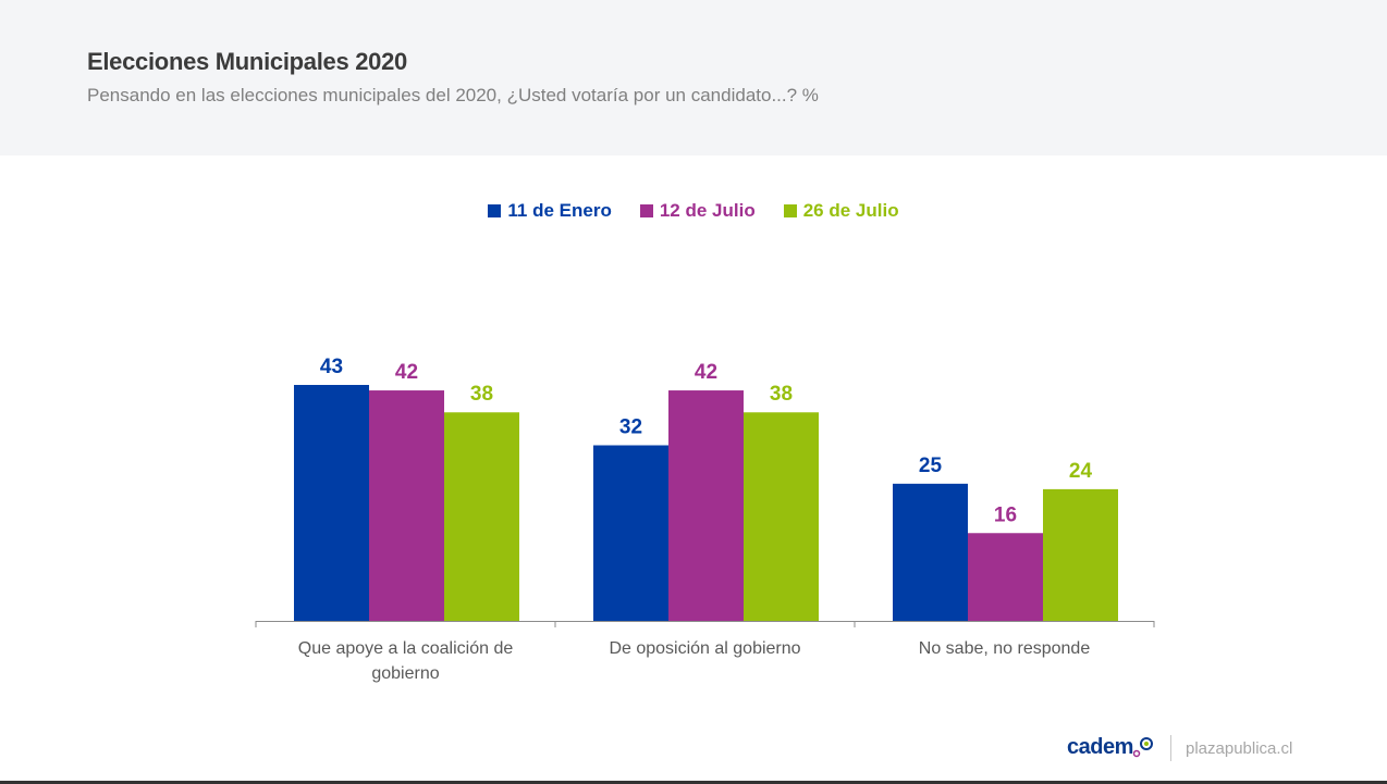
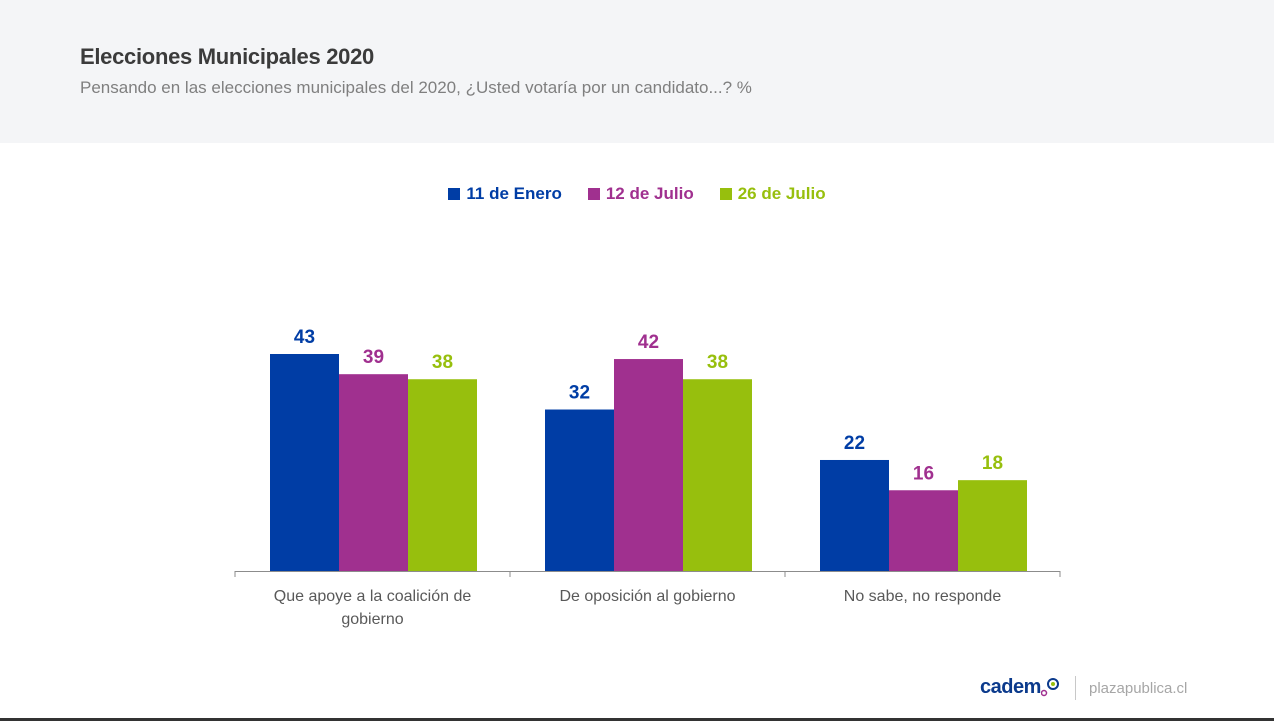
12 de Julio/Que apoye a la coalición de gobierno: 42 -> 39
11 de Enero/No sabe, no responde: 25 -> 22
26 de Julio/No sabe, no responde: 24 -> 18
